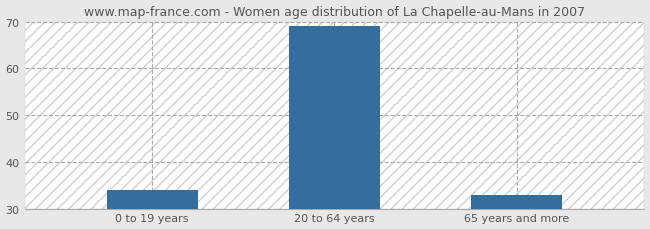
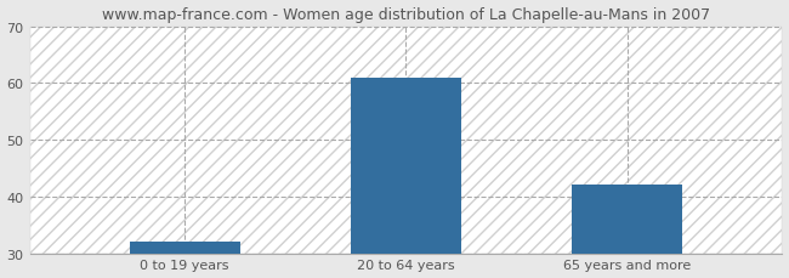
0 to 19 years: 34 -> 32
20 to 64 years: 69 -> 61
65 years and more: 33 -> 42
